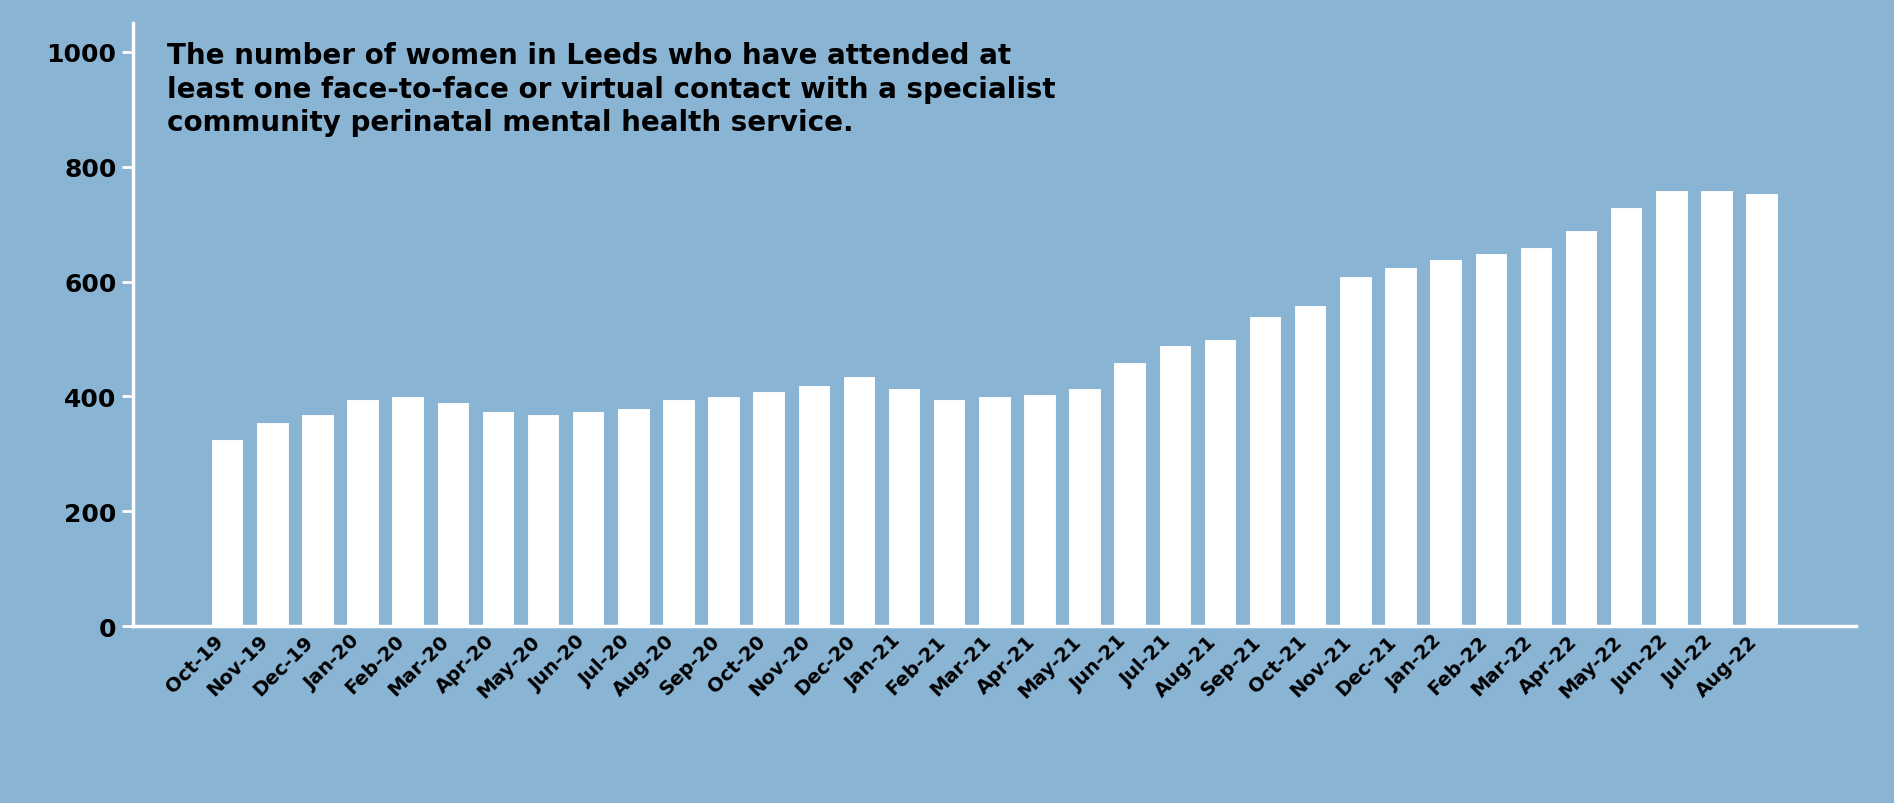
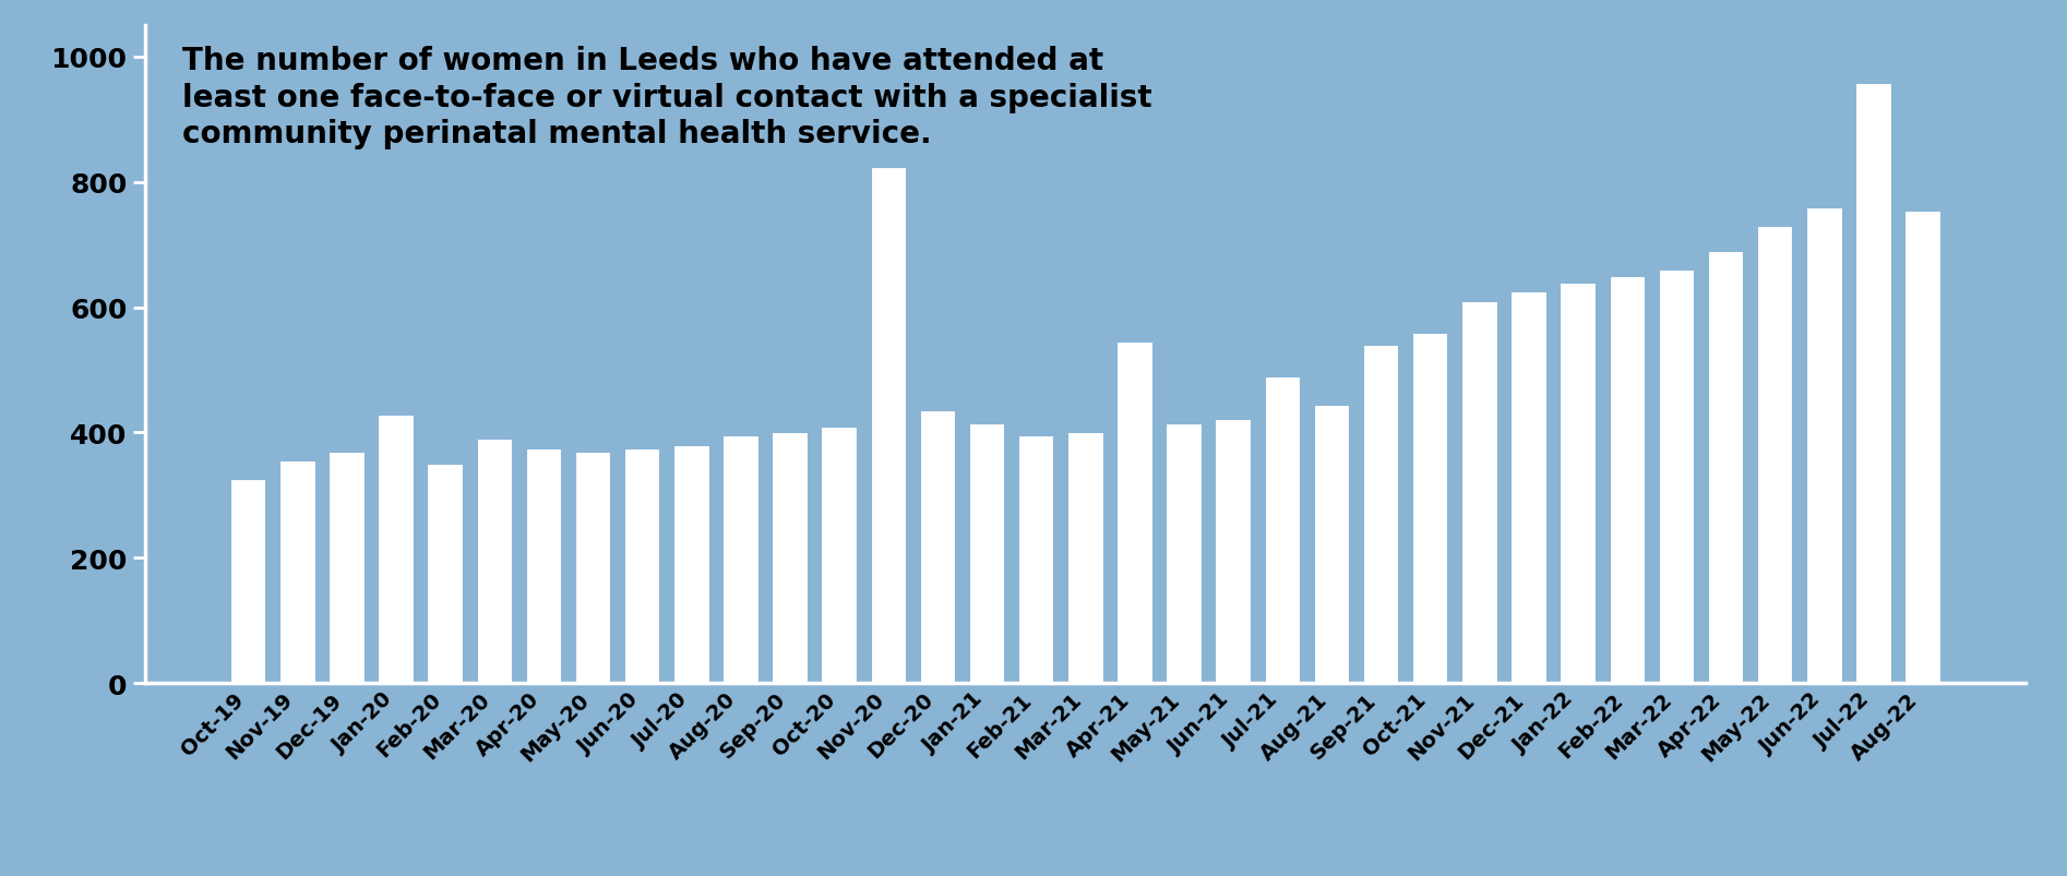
Jan-20: 395 -> 428
Feb-20: 400 -> 350
Nov-20: 420 -> 824
Apr-21: 405 -> 546
Jun-21: 460 -> 422
Aug-21: 500 -> 444
Jul-22: 760 -> 958
